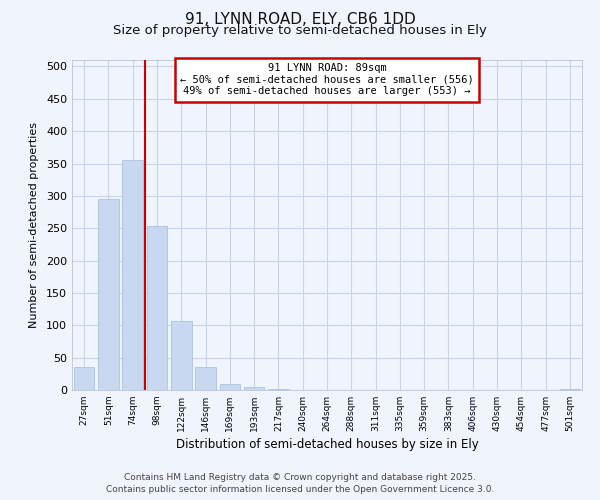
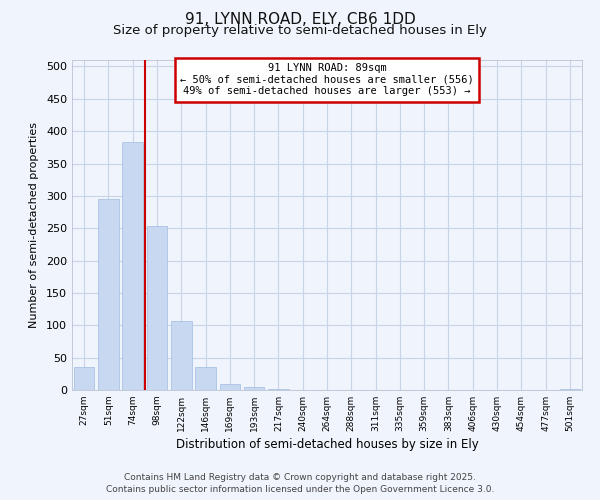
74sqm: 356 -> 383
